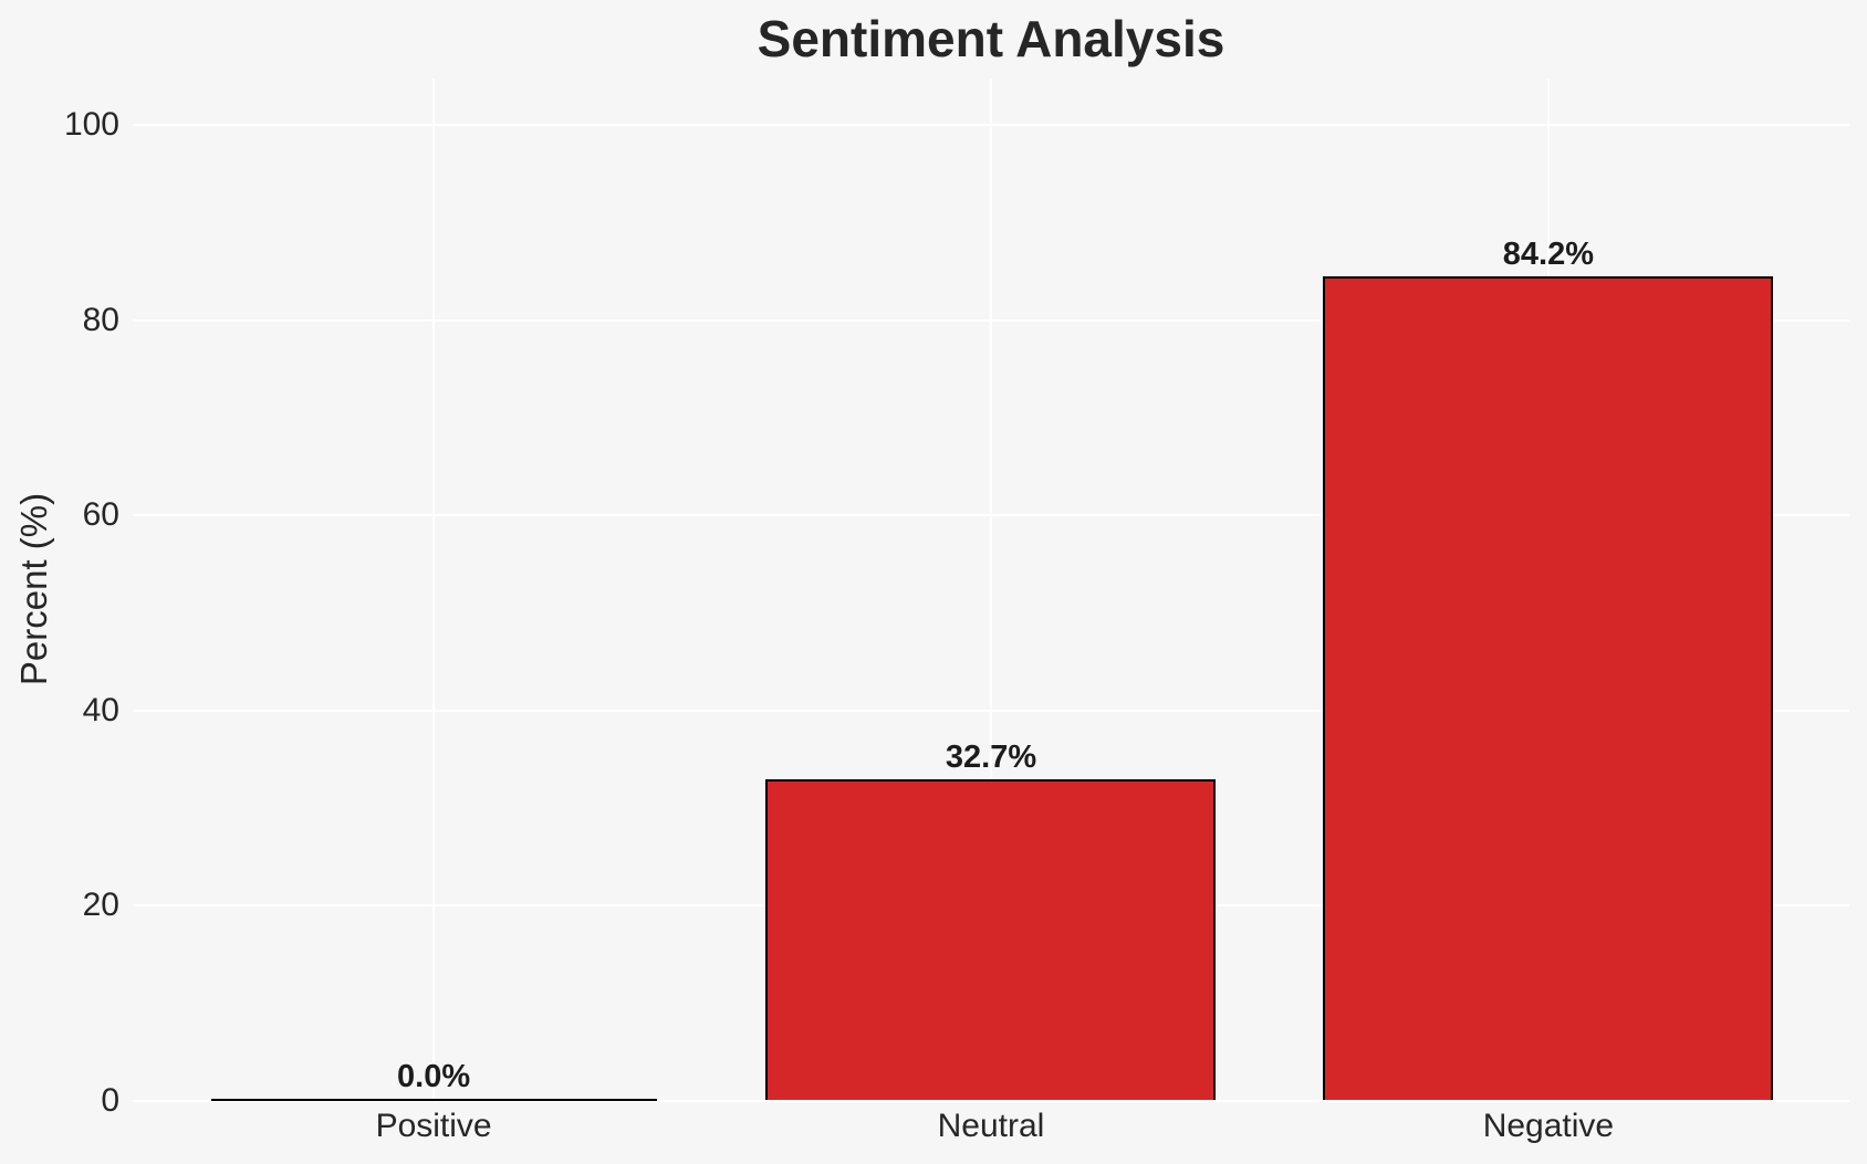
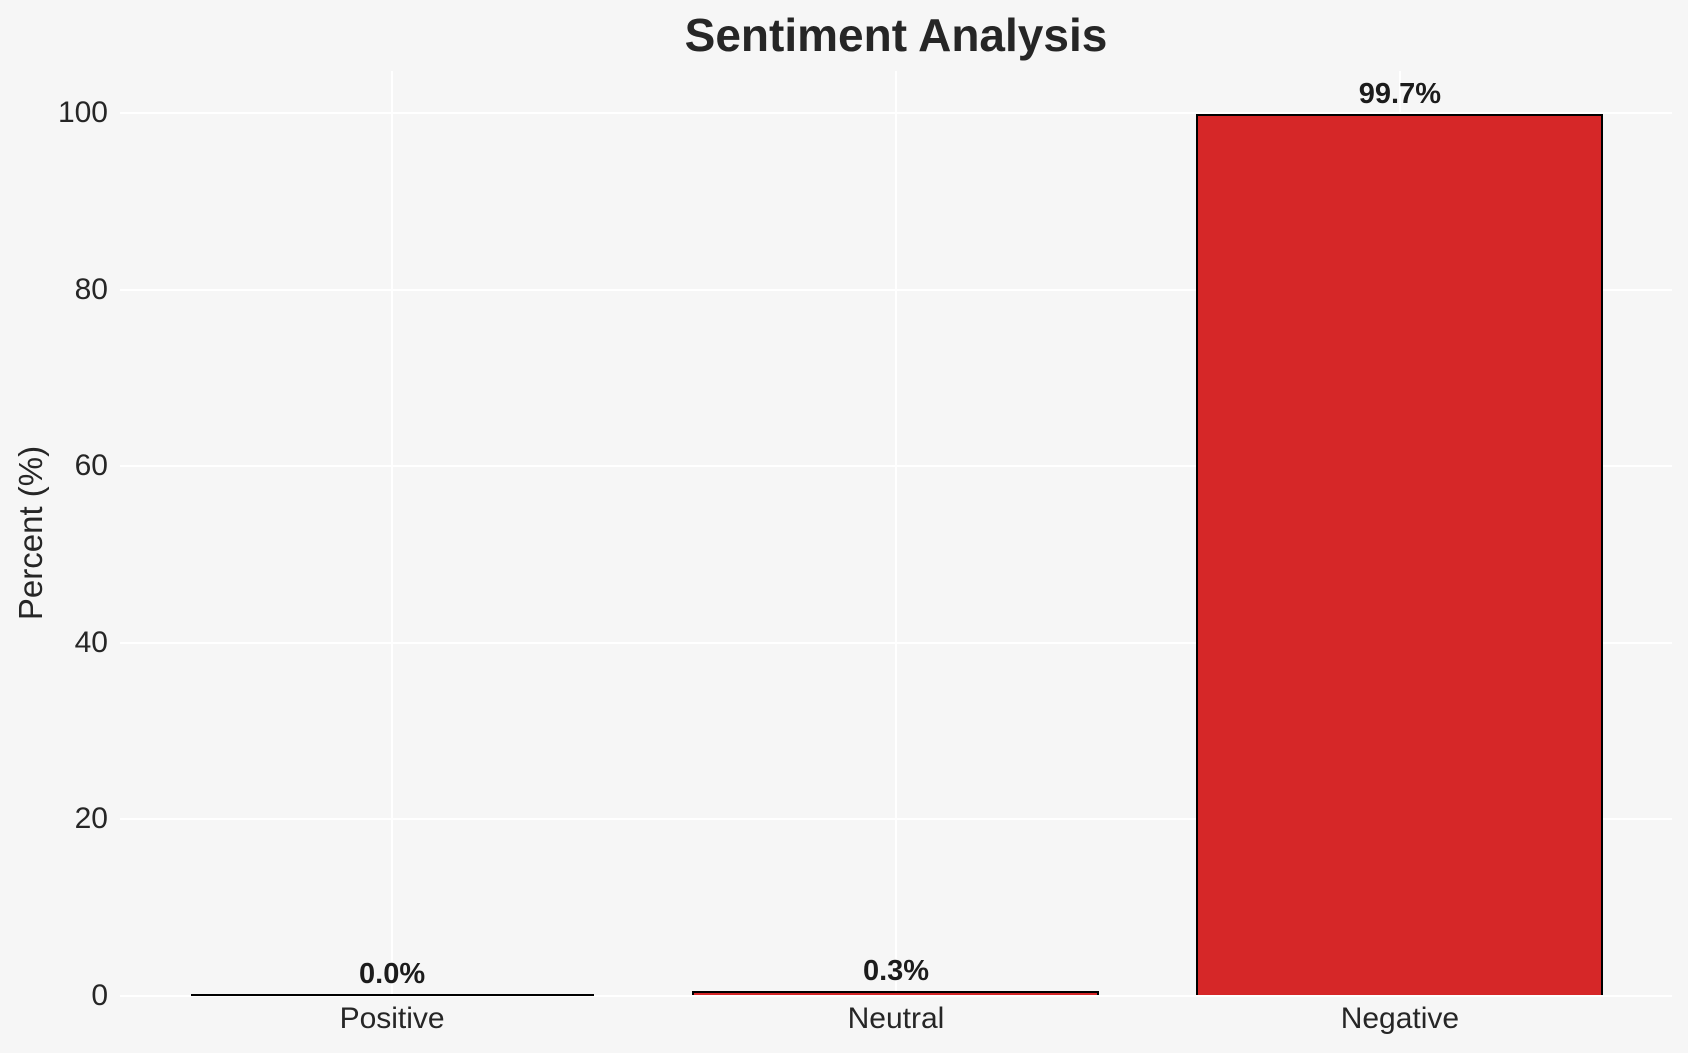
Neutral: 32.7% -> 0.3%
Negative: 84.2% -> 99.7%
